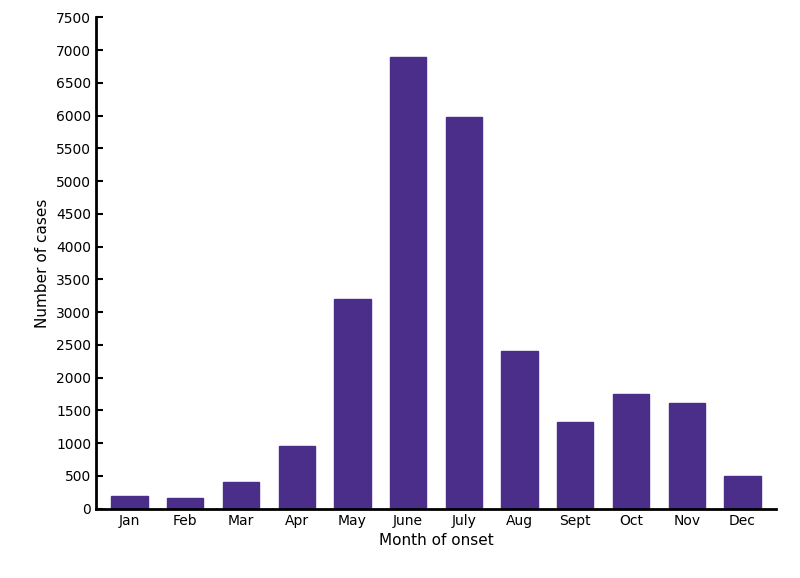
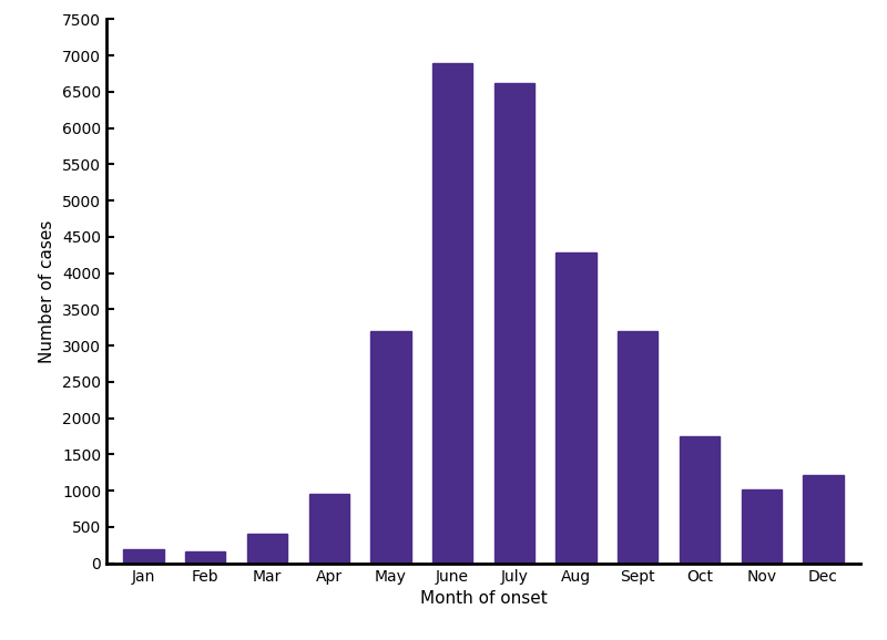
July: 5980 -> 6620
Aug: 2400 -> 4280
Sept: 1330 -> 3200
Nov: 1610 -> 1020
Dec: 500 -> 1220
